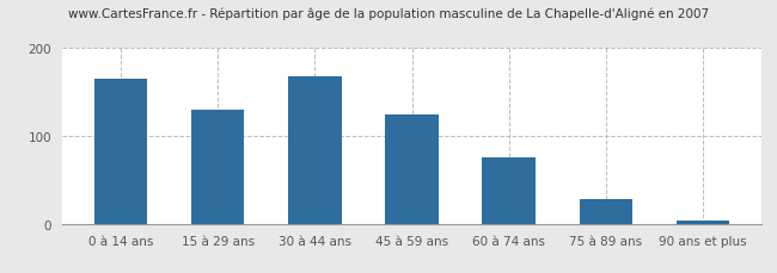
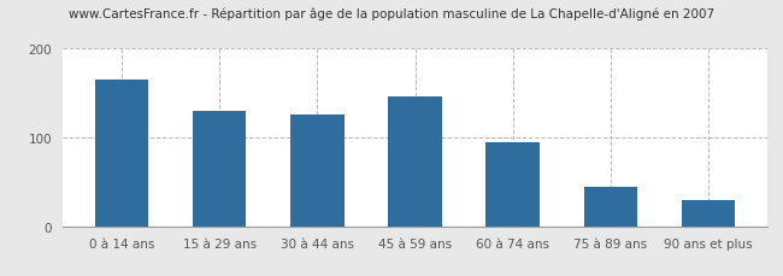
30 à 44 ans: 168 -> 126
45 à 59 ans: 125 -> 146
60 à 74 ans: 75 -> 94
75 à 89 ans: 28 -> 44
90 ans et plus: 3 -> 30
